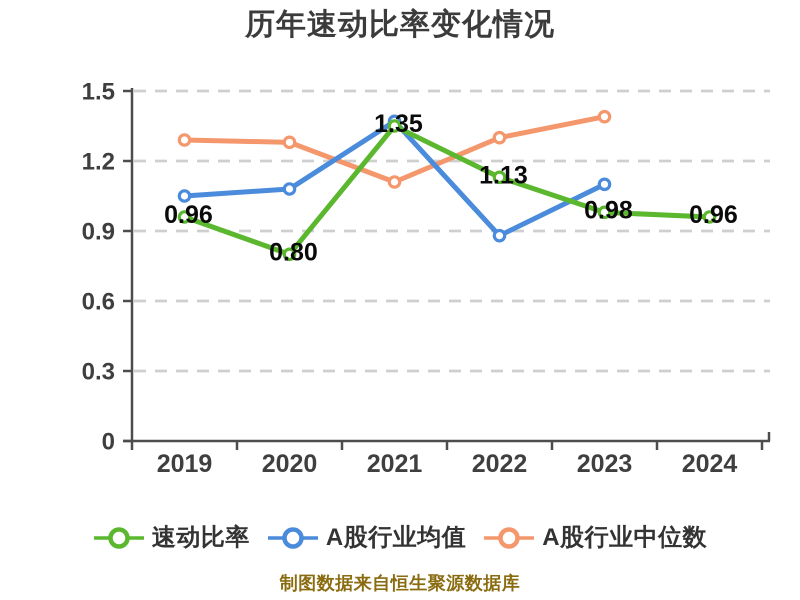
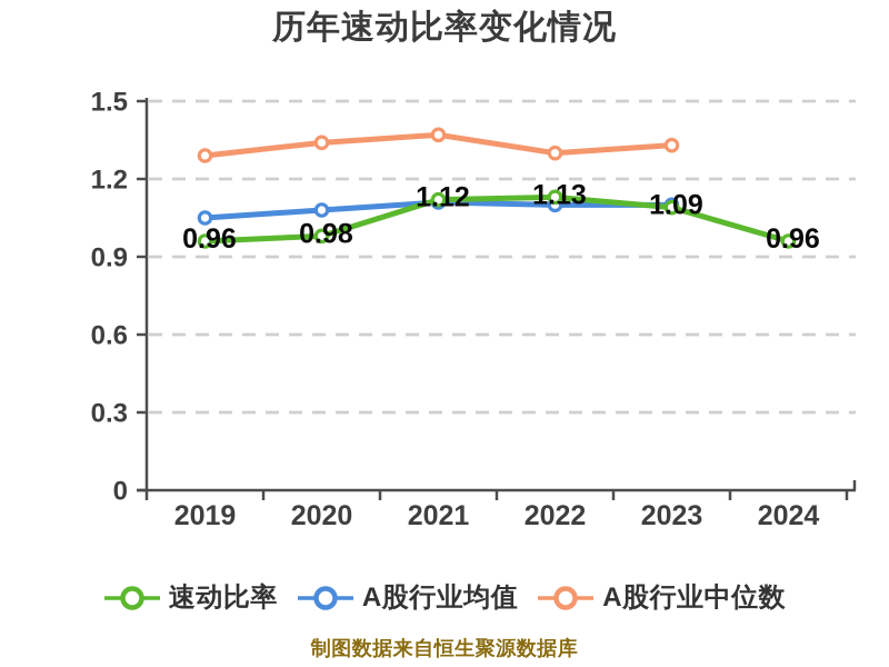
速动比率/2020: 0.80 -> 0.98
A股行业中位数/2020: 1.28 -> 1.34
速动比率/2021: 1.35 -> 1.12
A股行业均值/2021: 1.37 -> 1.11
A股行业中位数/2021: 1.11 -> 1.37
A股行业均值/2022: 0.88 -> 1.10
速动比率/2023: 0.98 -> 1.09
A股行业中位数/2023: 1.39 -> 1.33
